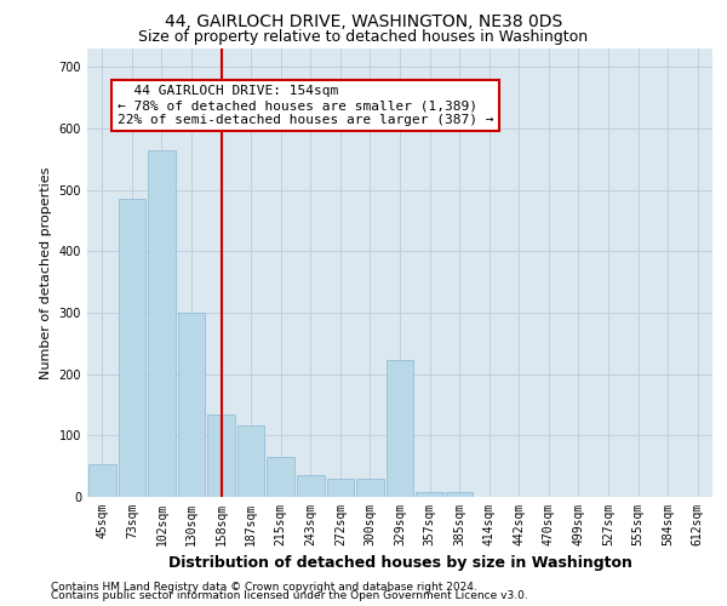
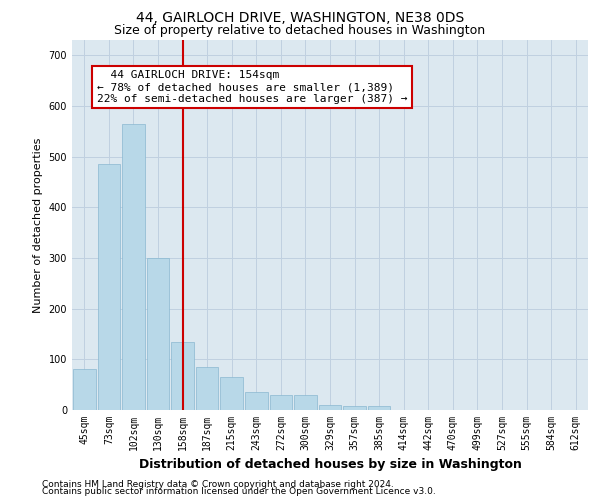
45sqm: 54 -> 80
187sqm: 116 -> 85
329sqm: 222 -> 10
